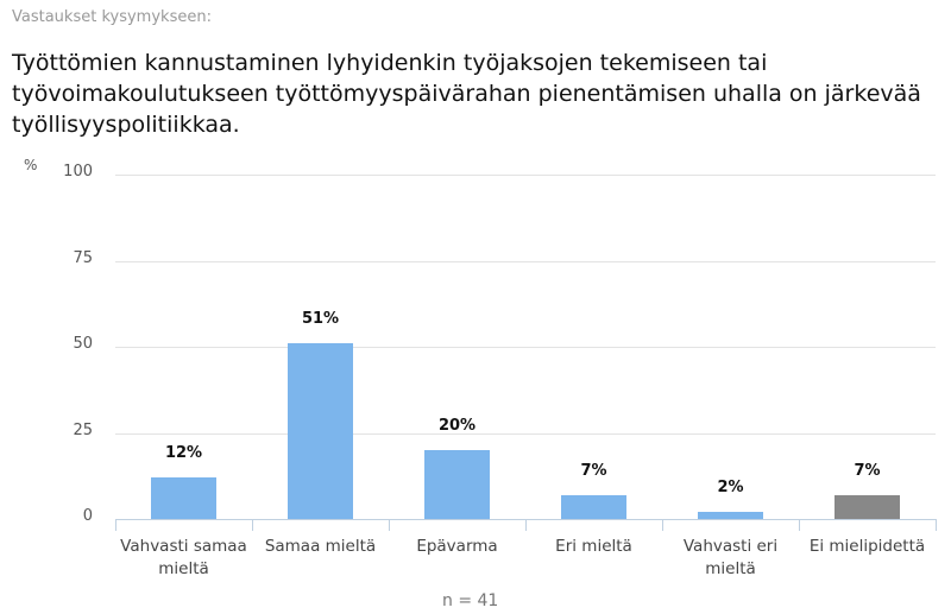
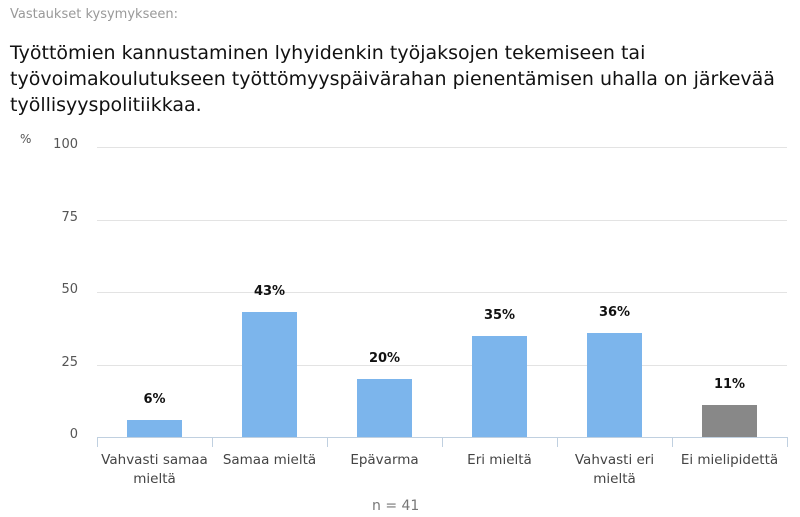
Vahvasti samaa mieltä: 12% -> 6%
Samaa mieltä: 51% -> 43%
Eri mieltä: 7% -> 35%
Vahvasti eri mieltä: 2% -> 36%
Ei mielipidettä: 7% -> 11%
